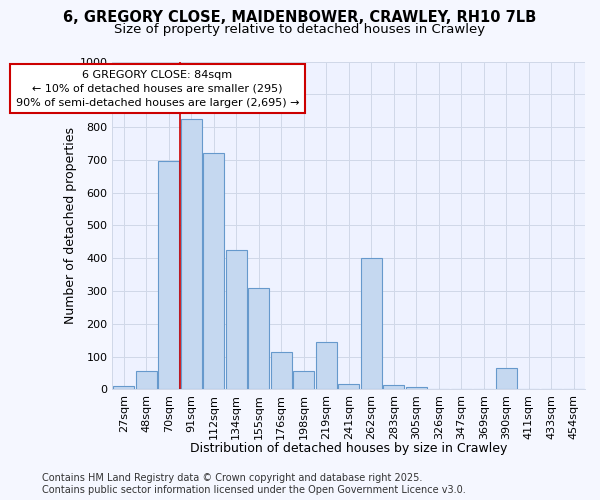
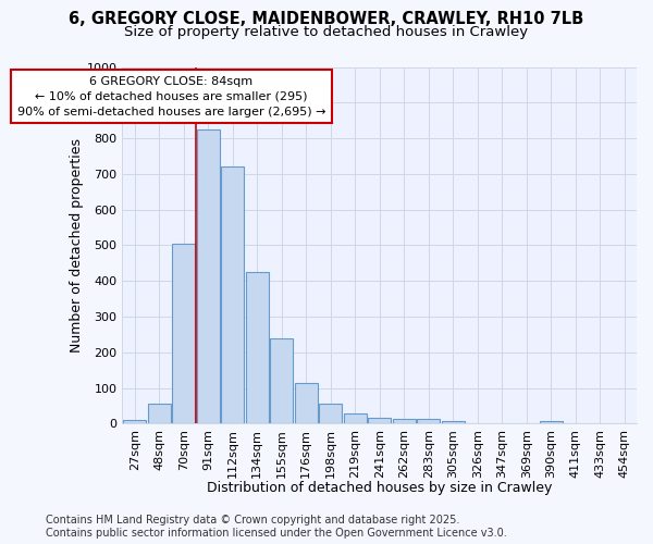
70sqm: 695 -> 505
155sqm: 310 -> 238
219sqm: 145 -> 30
262sqm: 400 -> 12
390sqm: 65 -> 7
